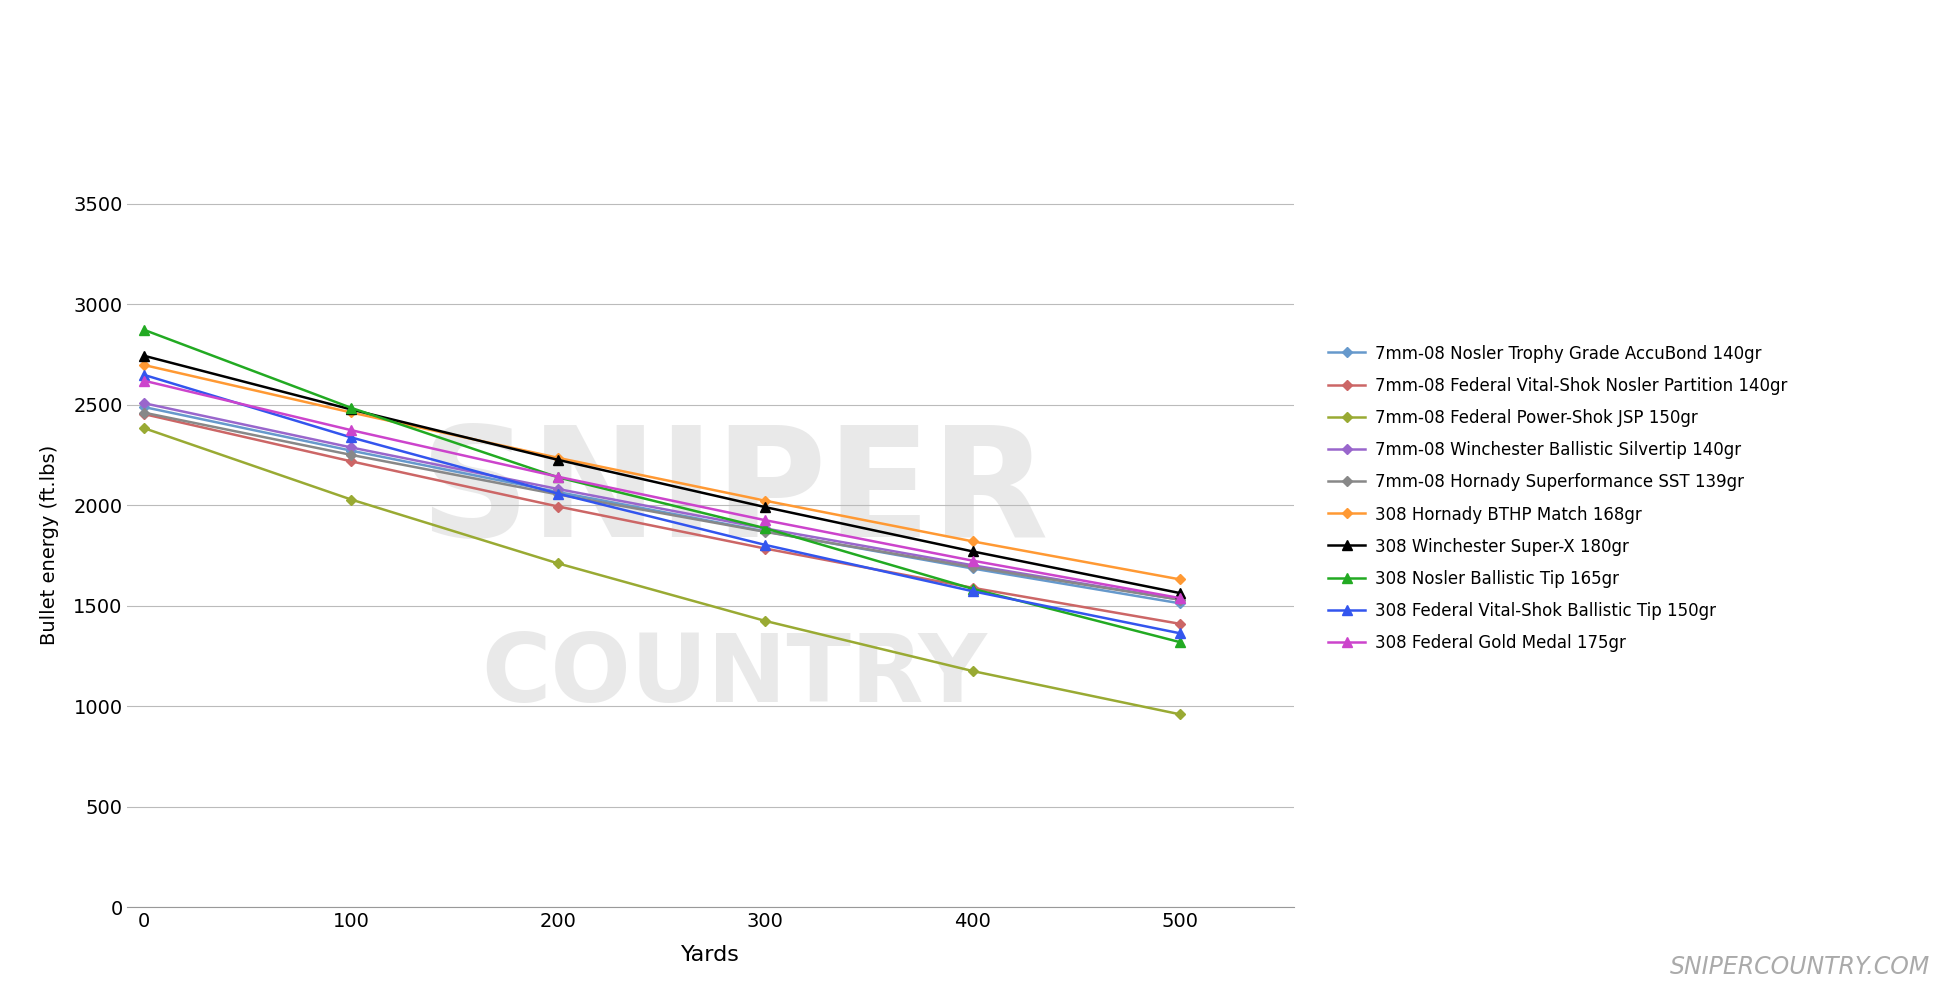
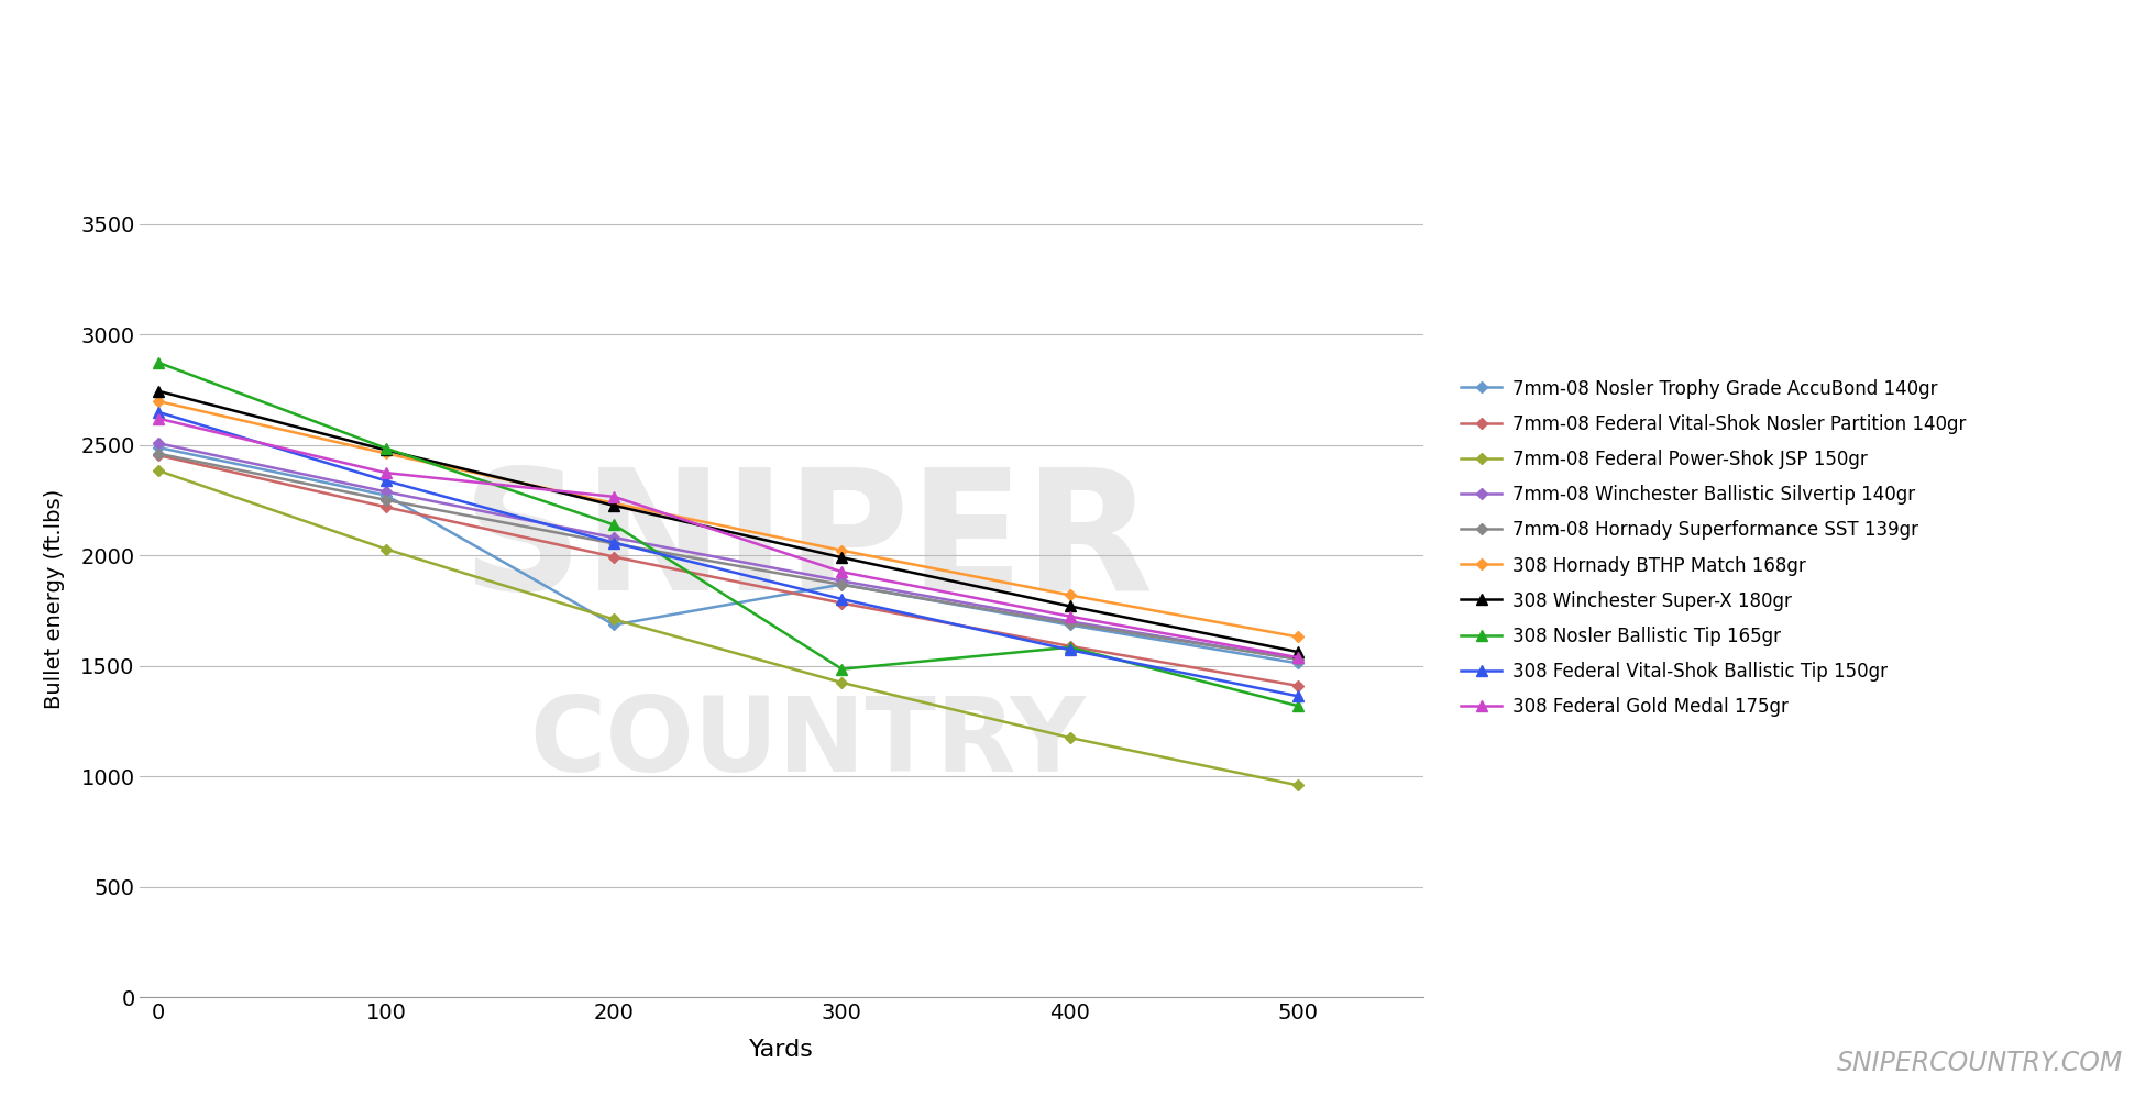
7mm-08 Nosler Trophy Grade AccuBond 140gr/200: 2065 -> 1685
308 Federal Gold Medal 175gr/200: 2141 -> 2265
308 Nosler Ballistic Tip 165gr/300: 1885 -> 1485
